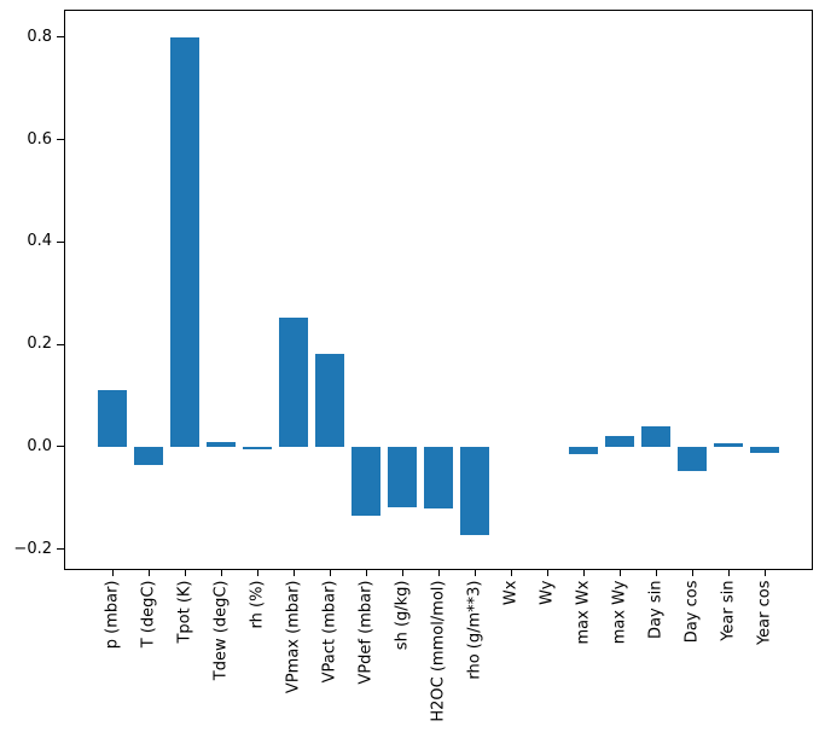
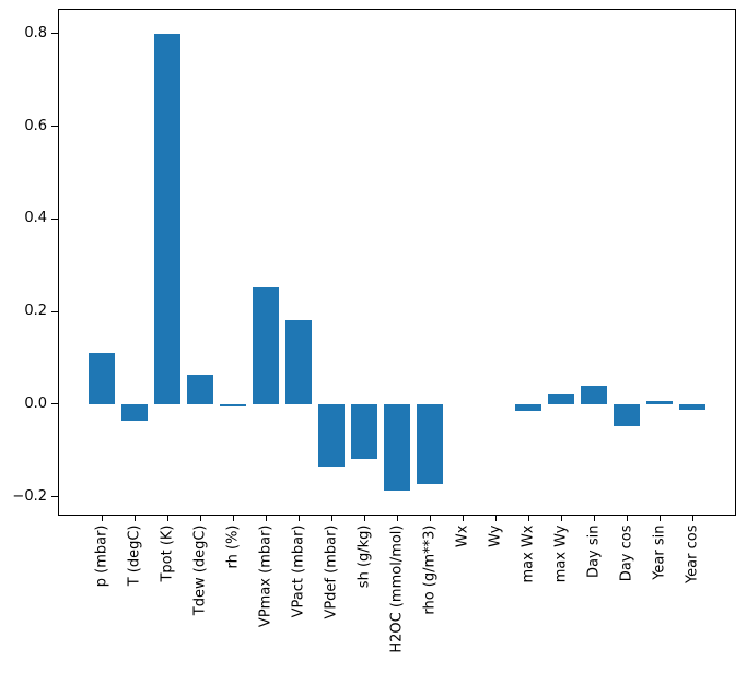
Tdew (degC): 0.01 -> 0.06
H2OC (mmol/mol): -0.12 -> -0.19
